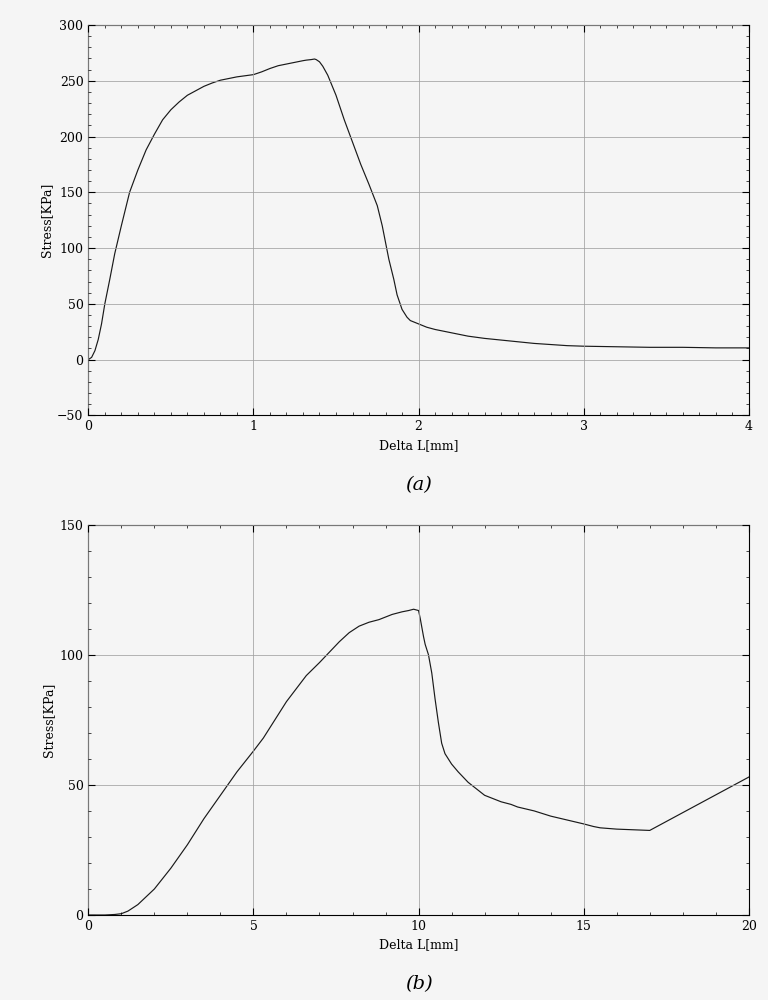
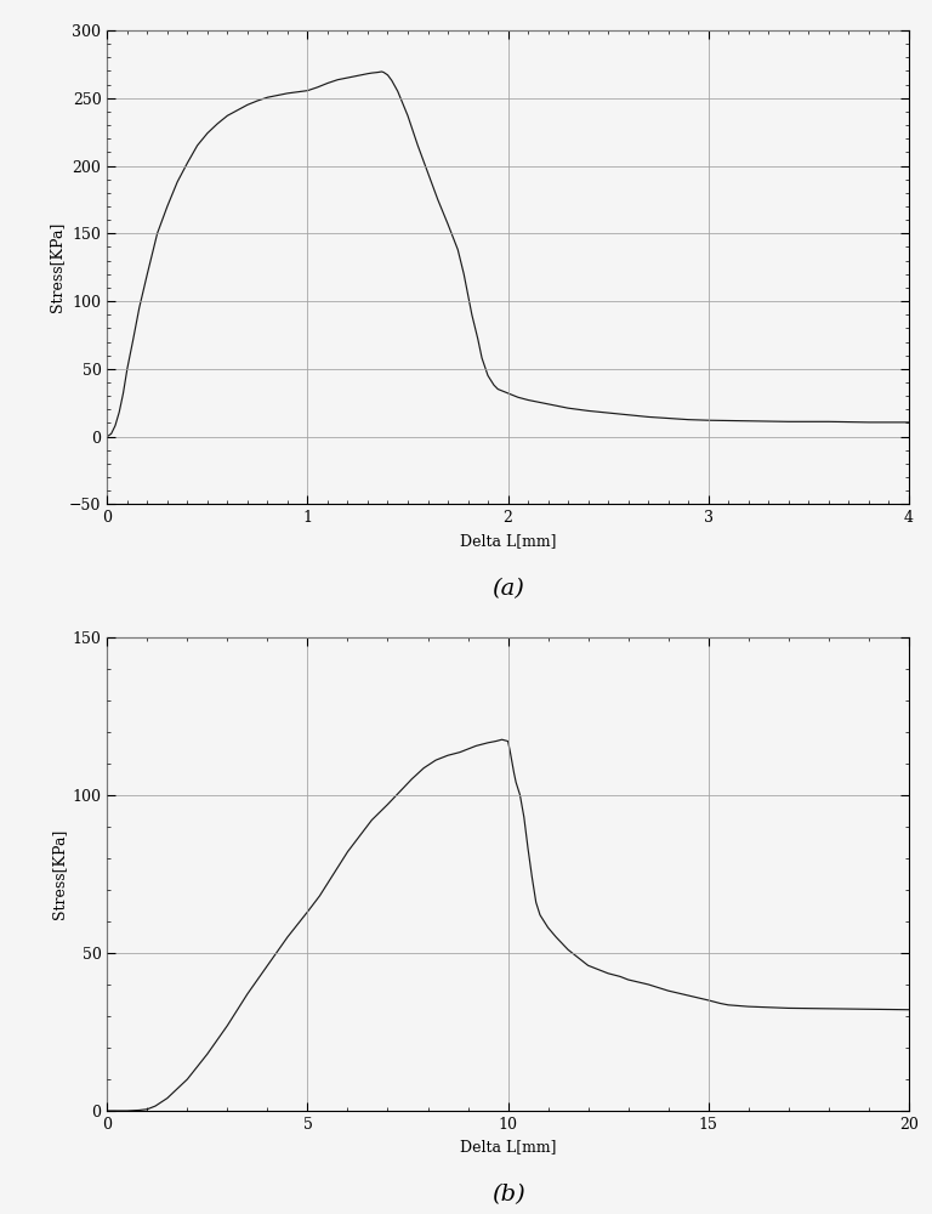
20: 53.0 -> 32.0
